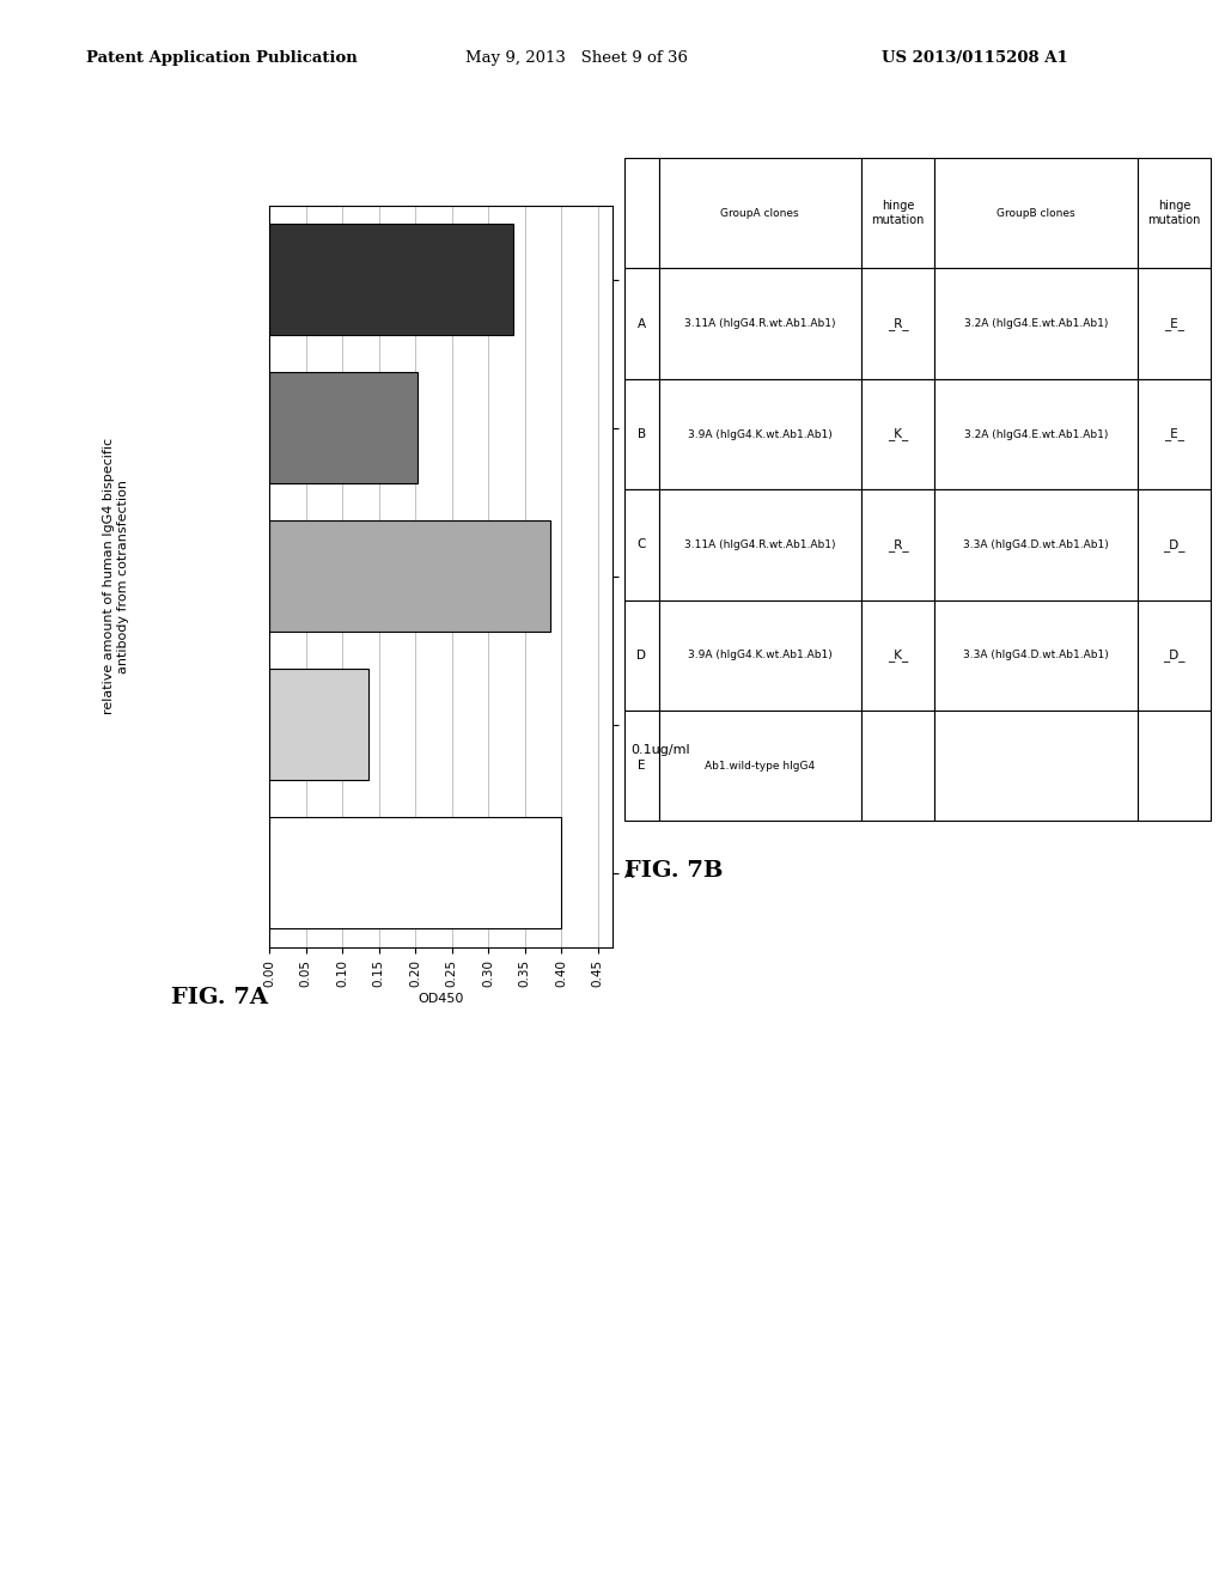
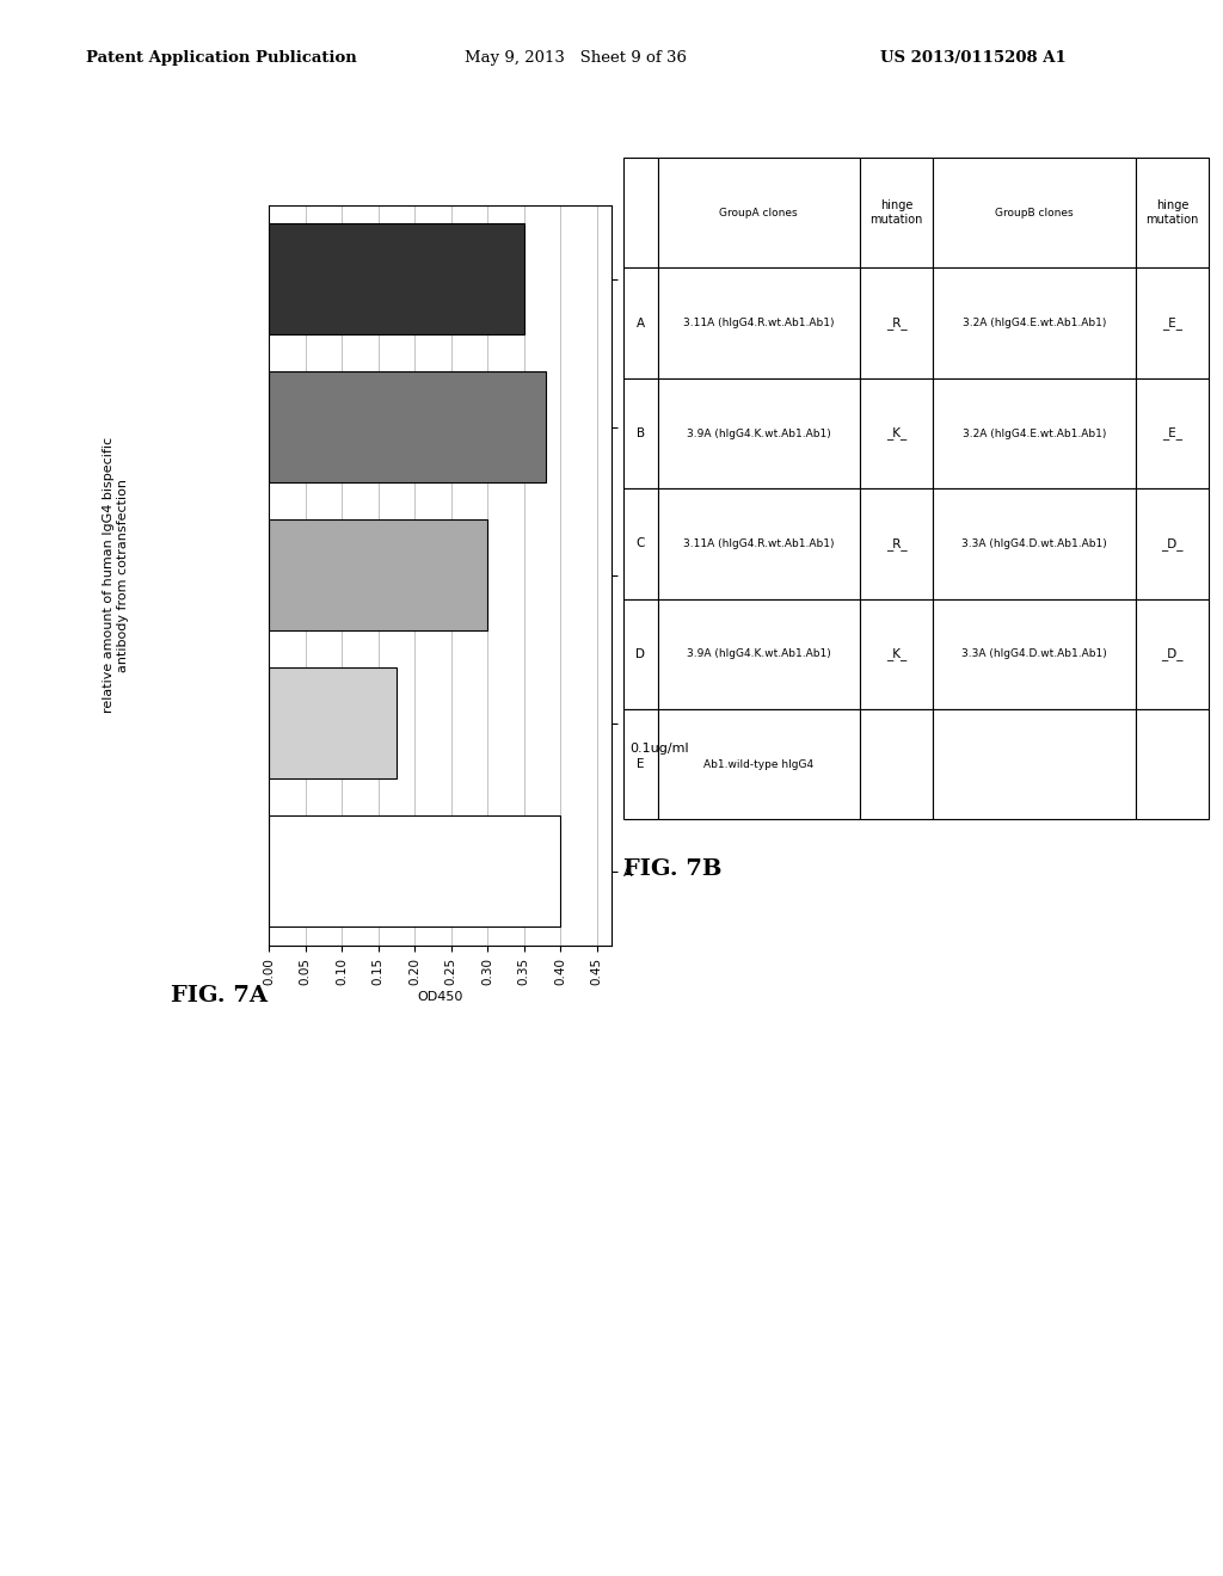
E: 0.334 -> 0.350
D: 0.202 -> 0.380
C: 0.384 -> 0.300
B: 0.136 -> 0.175
